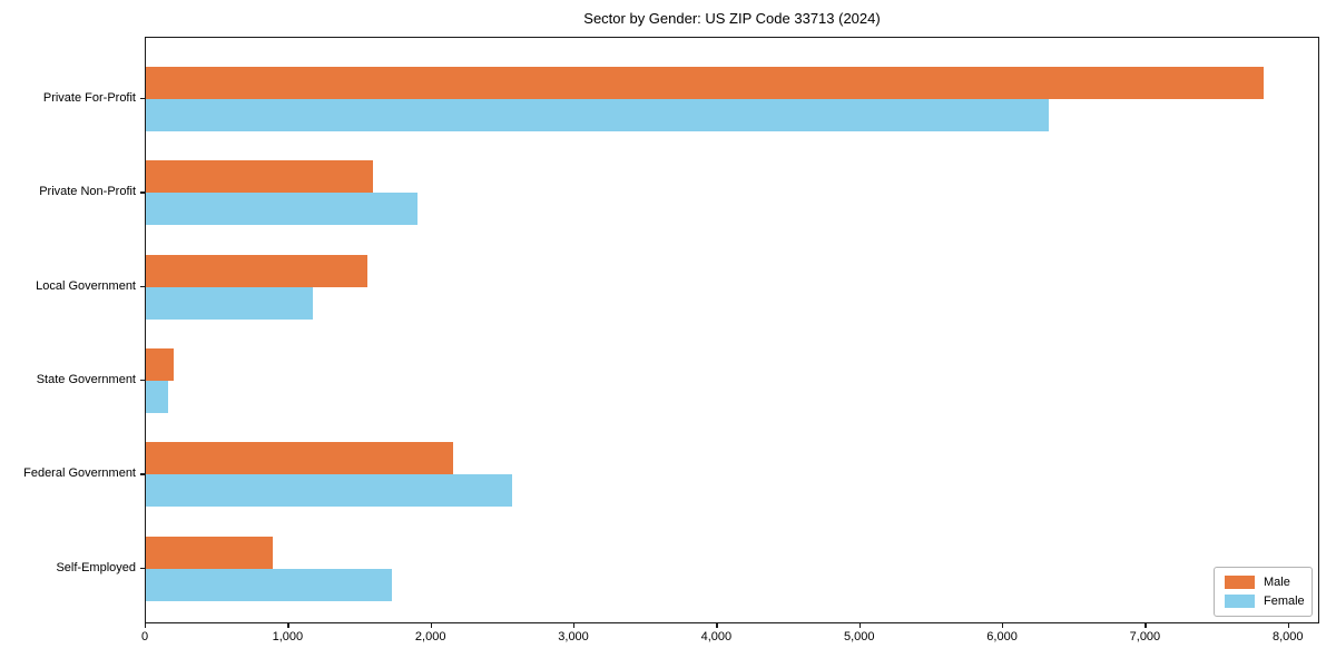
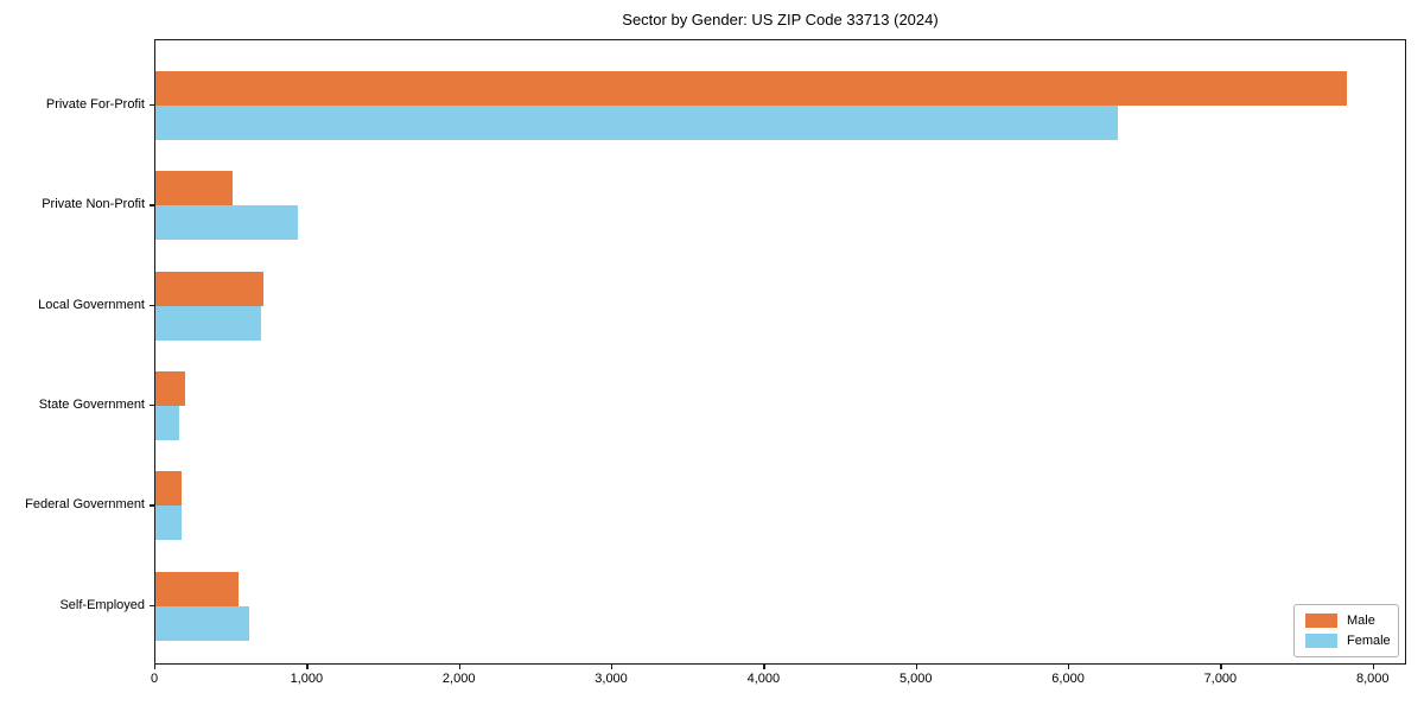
Male/Private Non-Profit: 1590 -> 510
Female/Private Non-Profit: 1900 -> 940
Male/Local Government: 1550 -> 710
Female/Local Government: 1170 -> 690
Male/Federal Government: 2150 -> 170
Female/Federal Government: 2560 -> 170
Male/Self-Employed: 890 -> 540
Female/Self-Employed: 1720 -> 620
